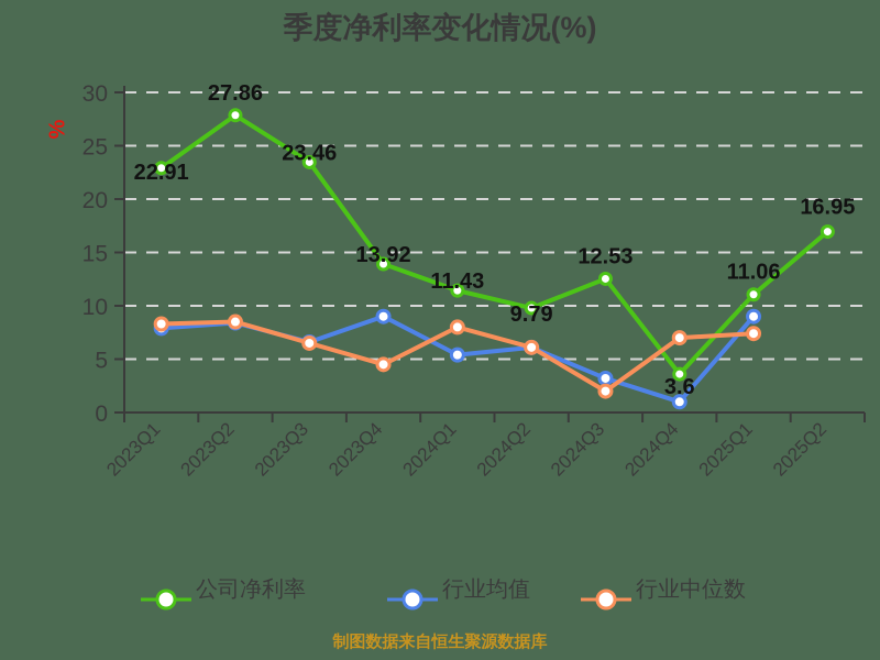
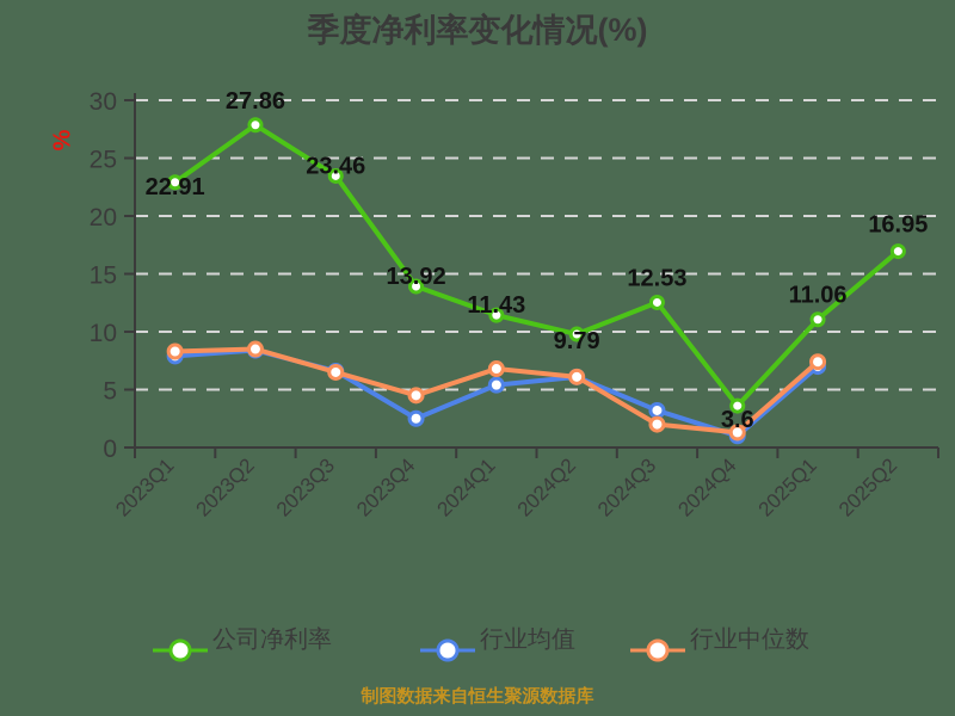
行业均值/2023Q4: 9 -> 2
行业中位数/2024Q1: 8 -> 7
行业中位数/2024Q4: 7 -> 1
行业均值/2025Q1: 9 -> 7
